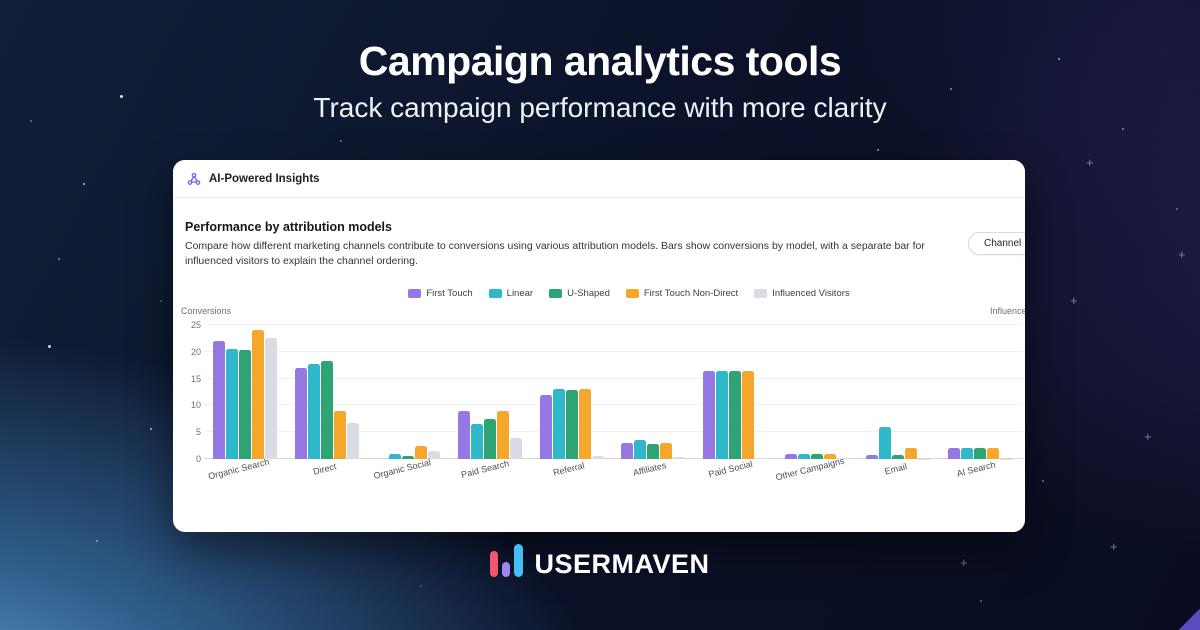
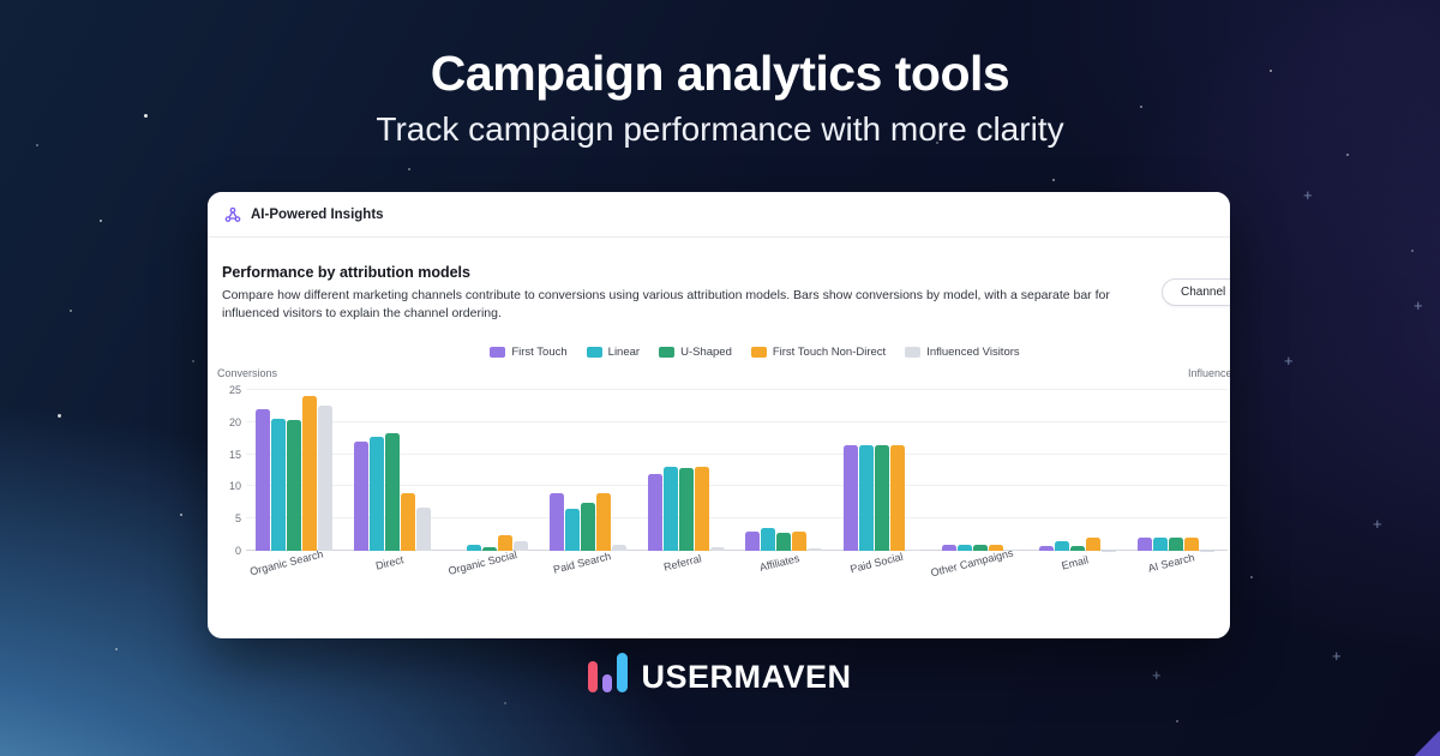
Influenced Visitors/Paid Search: 4 -> 1
Linear/Email: 6 -> 2
